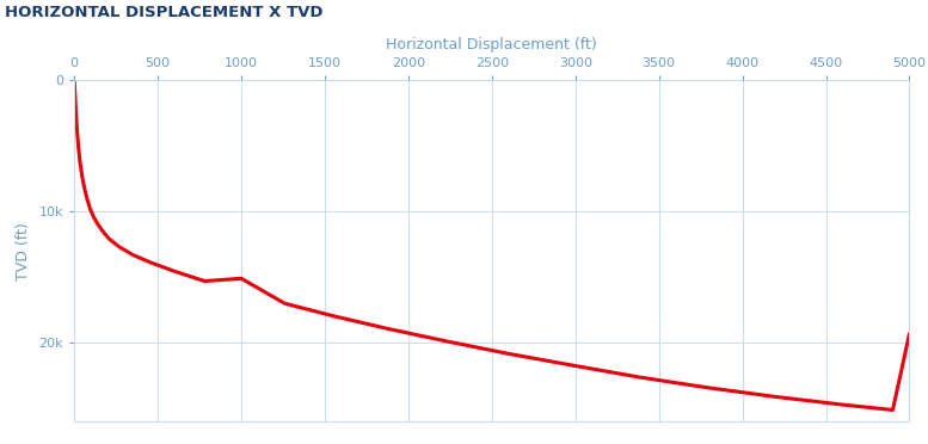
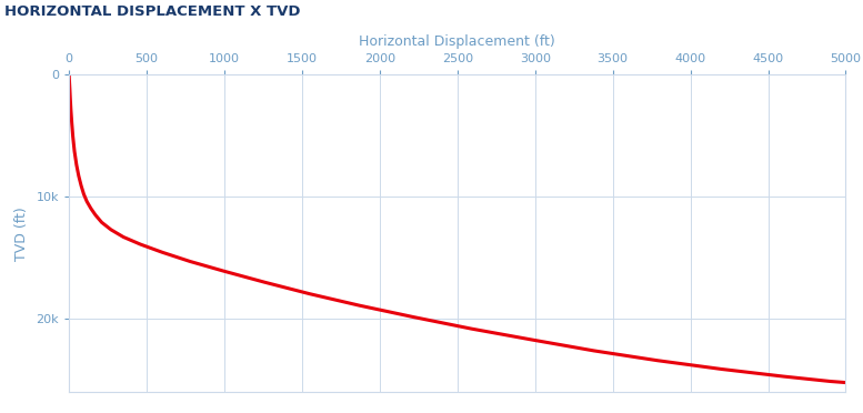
1000: 15.1k -> 16.1k
5000: 19.3k -> 25.2k
